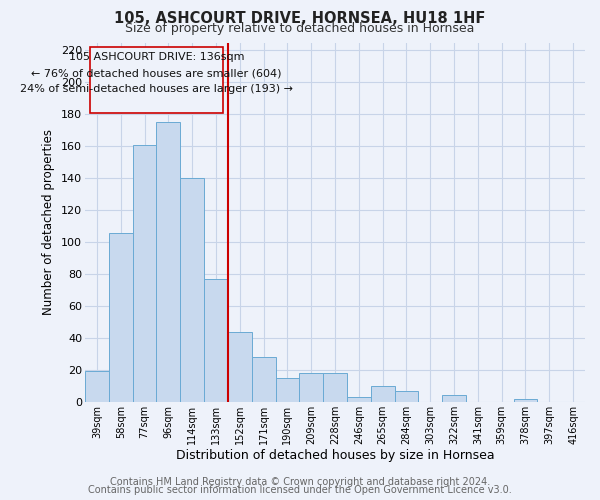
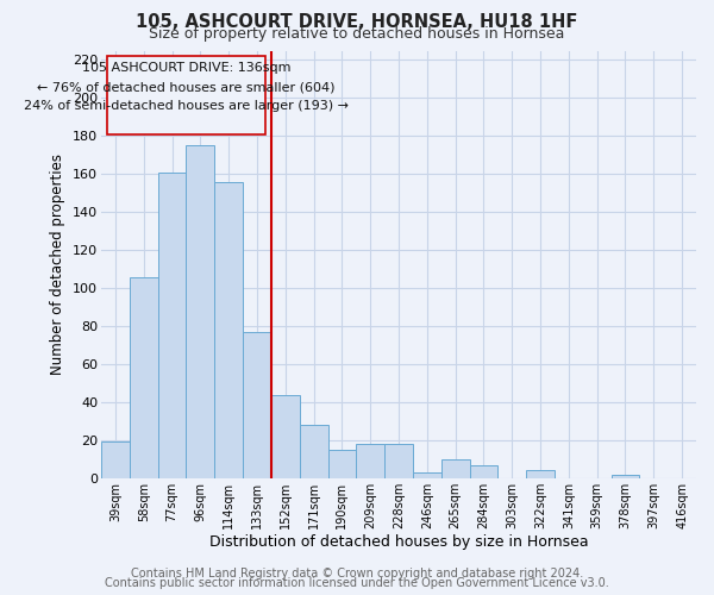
114sqm: 140 -> 156
